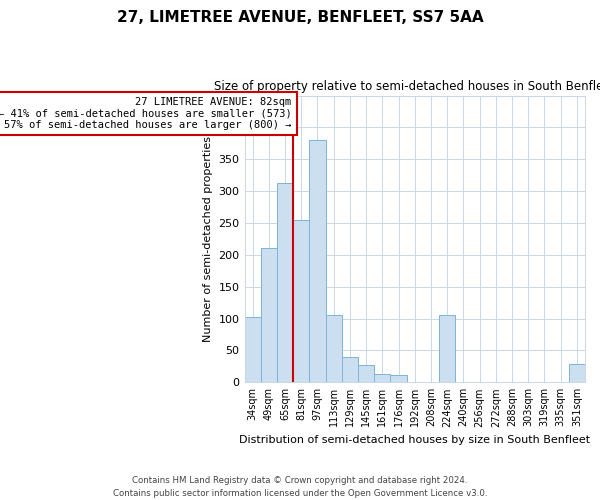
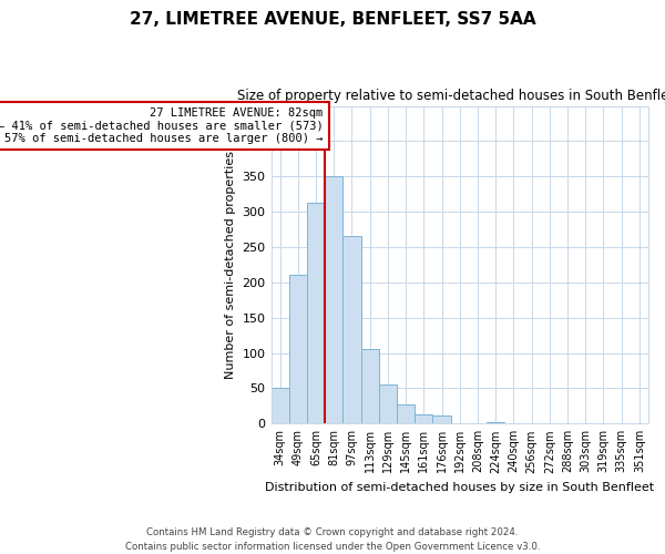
34sqm: 102 -> 51
81sqm: 254 -> 350
97sqm: 380 -> 266
129sqm: 40 -> 56
224sqm: 106 -> 2
351sqm: 28 -> 1
